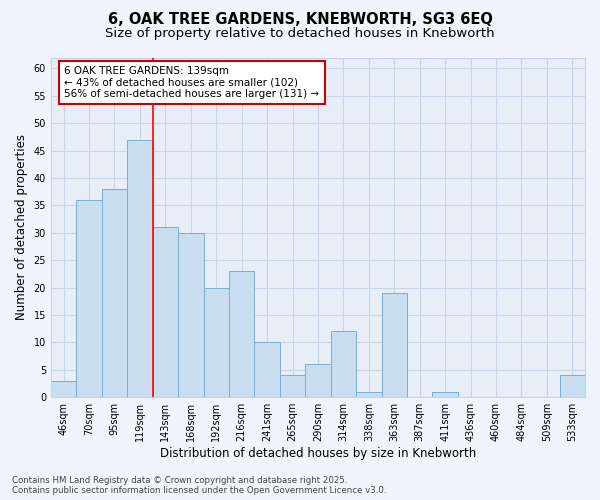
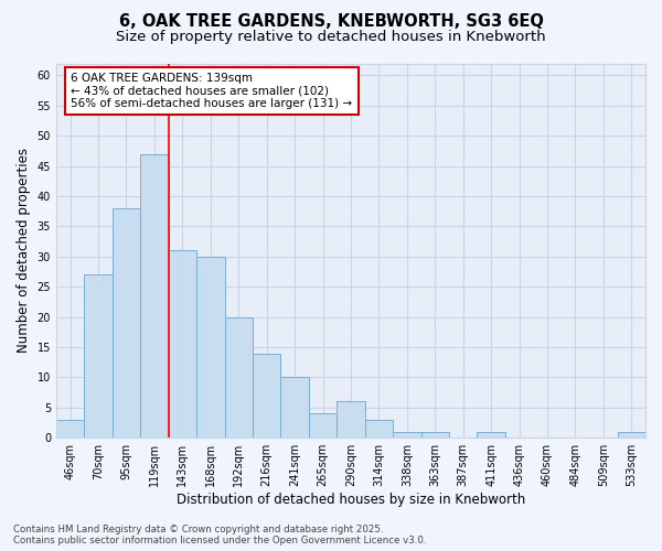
70sqm: 36 -> 27
216sqm: 23 -> 14
314sqm: 12 -> 3
363sqm: 19 -> 1
533sqm: 4 -> 1
